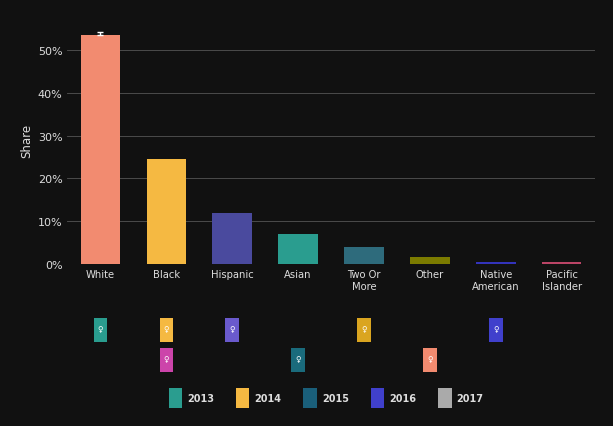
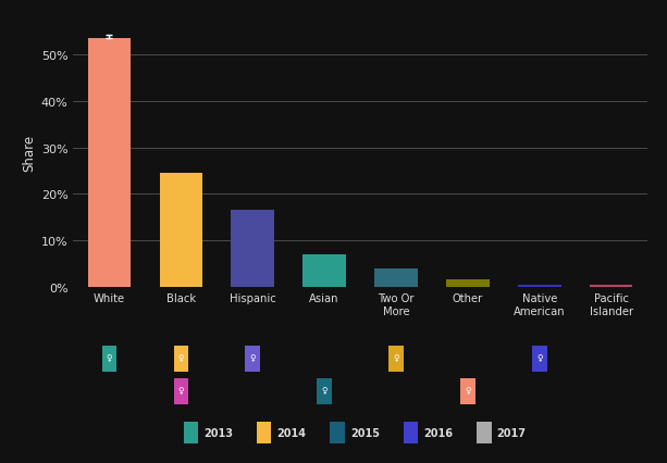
Hispanic: 12.0% -> 16.5%
